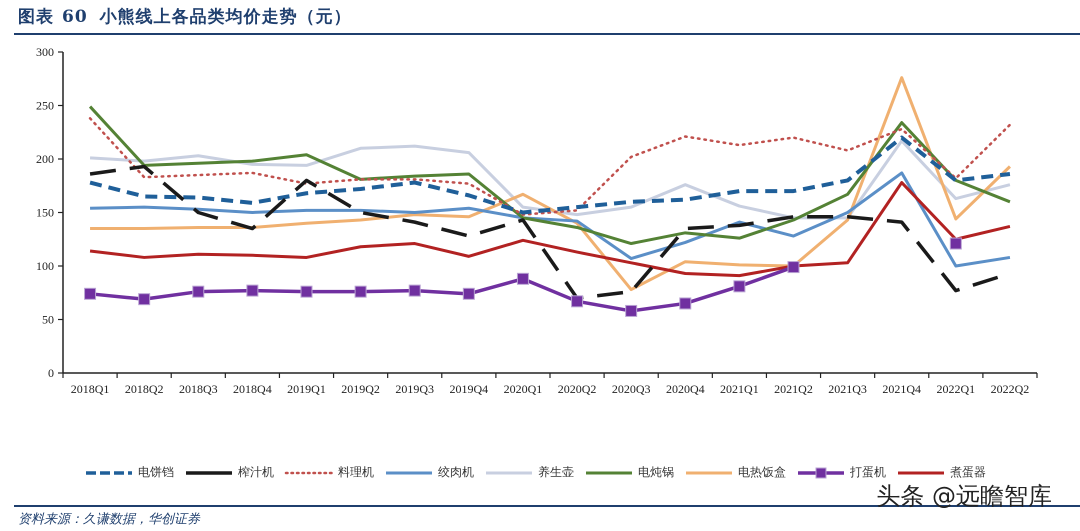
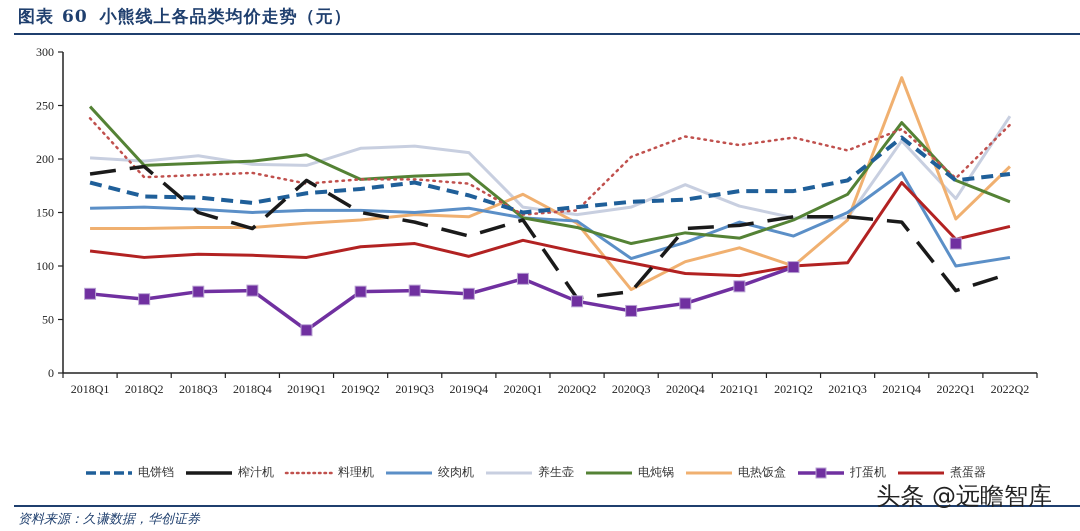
打蛋机/2019Q1: 76 -> 40
电热饭盒/2021Q1: 101 -> 117
养生壶/2022Q2: 176 -> 240
